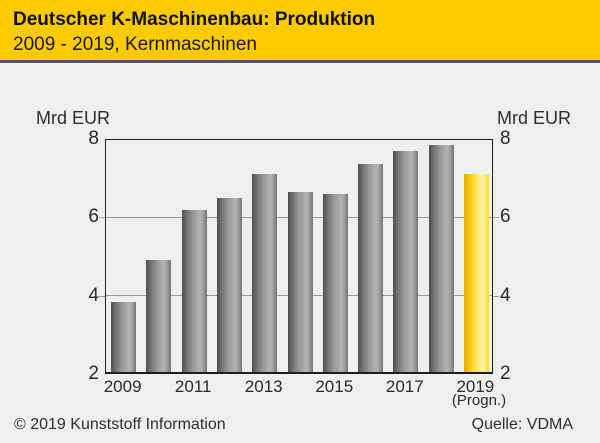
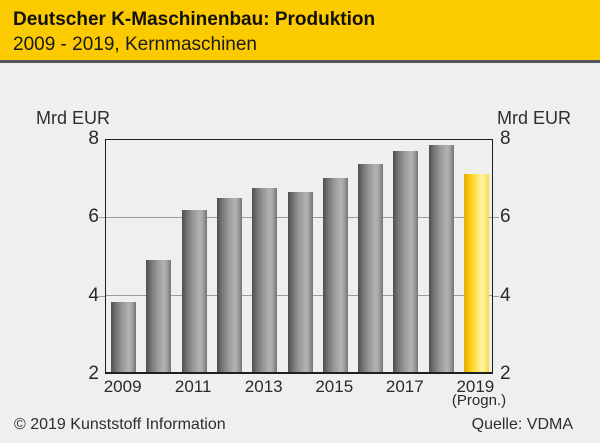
2013: 7.1 -> 6.8
2015: 6.6 -> 7.0
